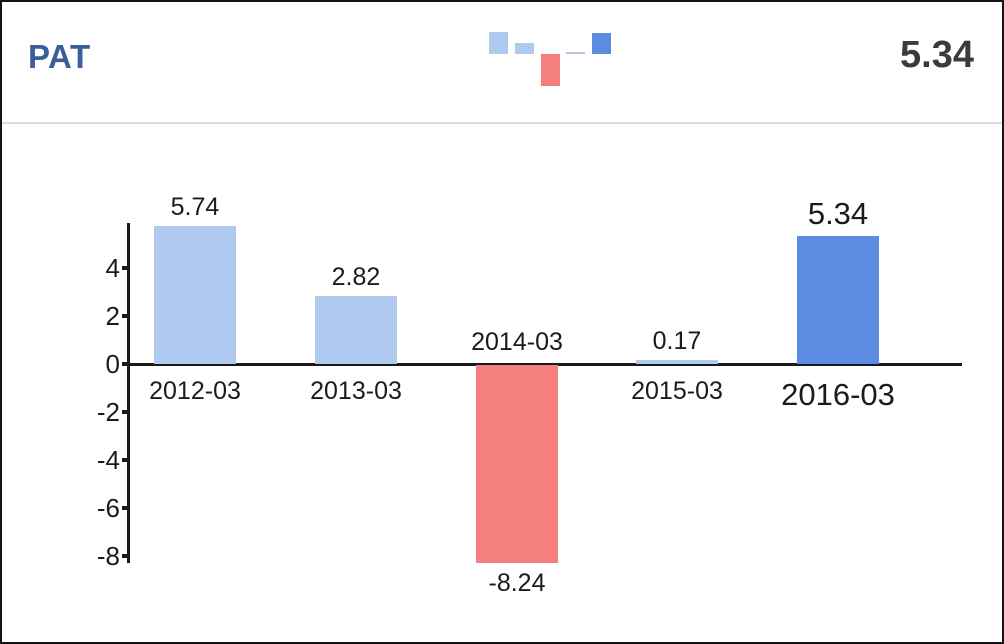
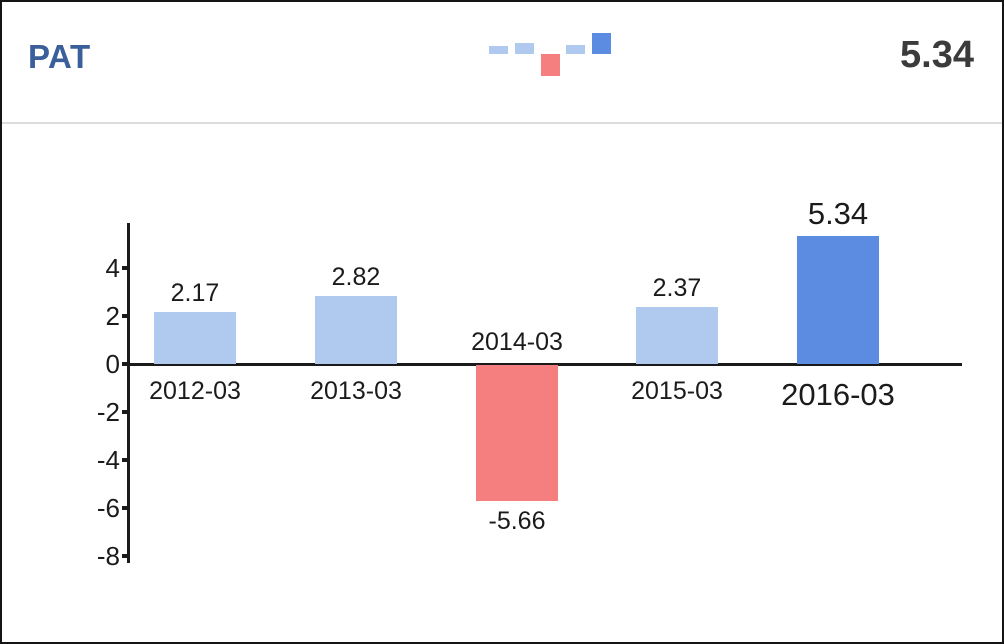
2012-03: 5.74 -> 2.17
2014-03: -8.24 -> -5.66
2015-03: 0.17 -> 2.37
